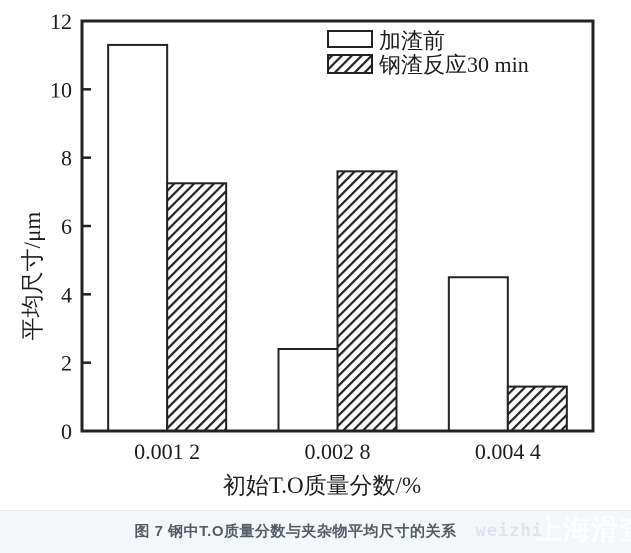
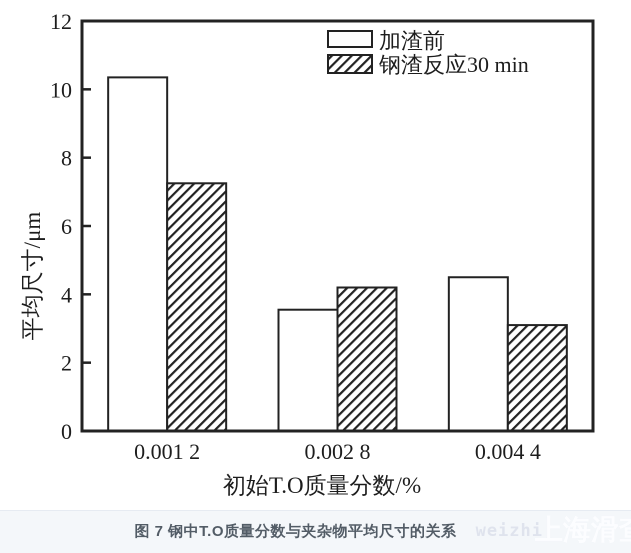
加渣前/0.001 2: 11.3 -> 10.3
加渣前/0.002 8: 2.4 -> 3.5
钢渣反应30 min/0.002 8: 7.6 -> 4.2
钢渣反应30 min/0.004 4: 1.3 -> 3.1
